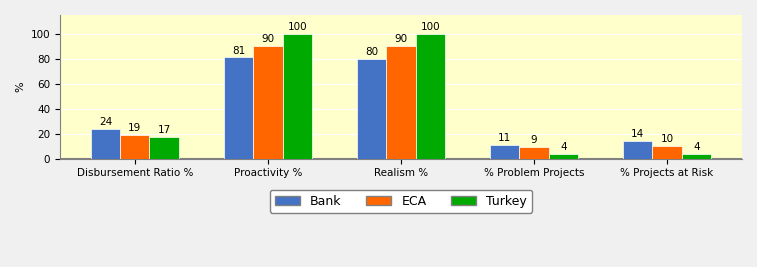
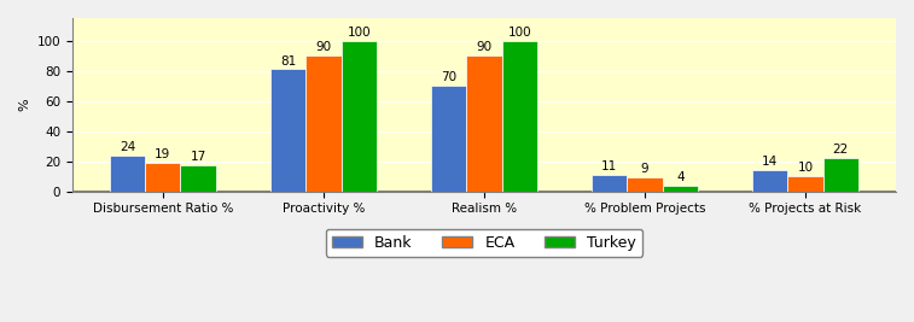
Bank/Realism %: 80 -> 70
Turkey/% Projects at Risk: 4 -> 22
